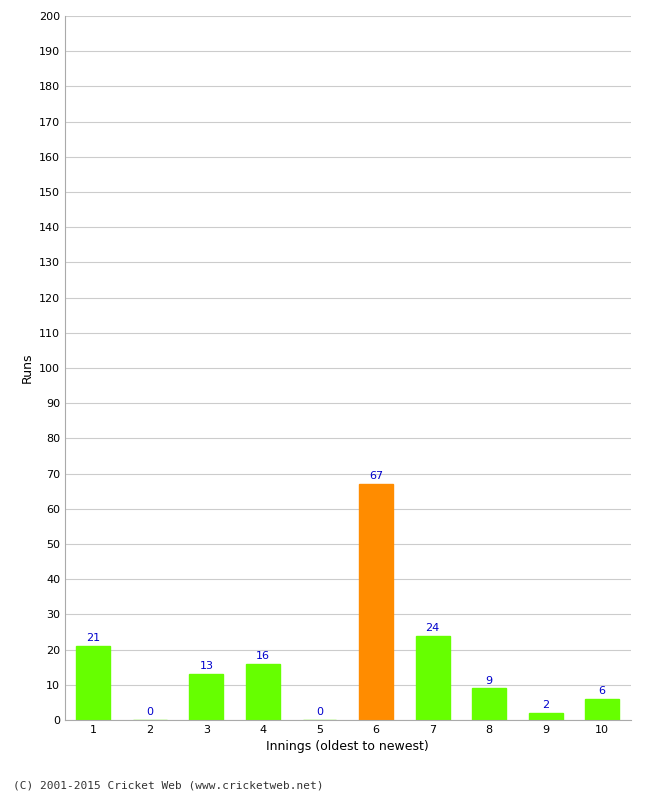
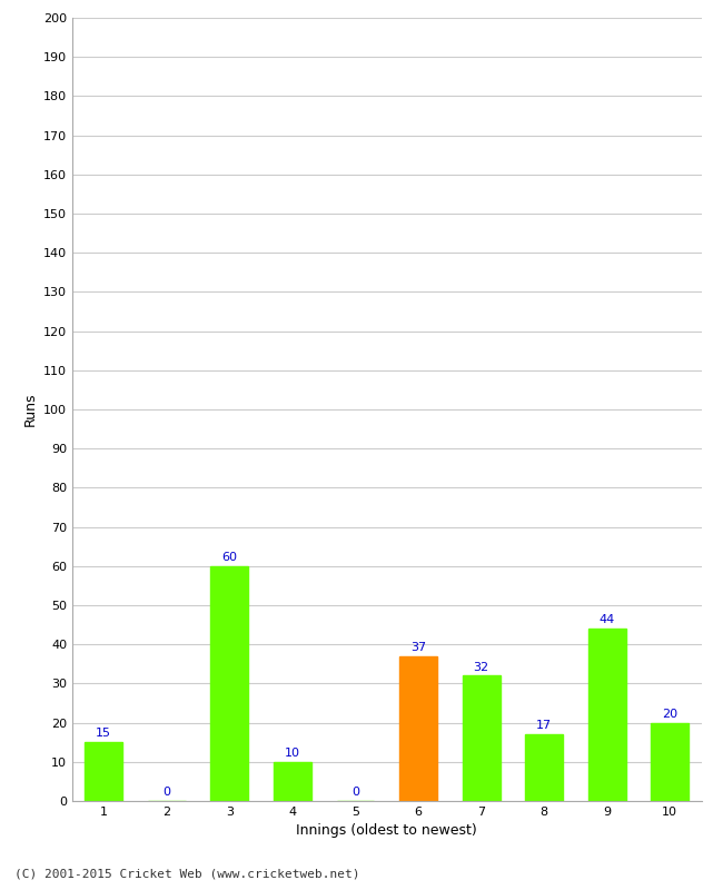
1: 21 -> 15
3: 13 -> 60
4: 16 -> 10
6: 67 -> 37
7: 24 -> 32
8: 9 -> 17
9: 2 -> 44
10: 6 -> 20
